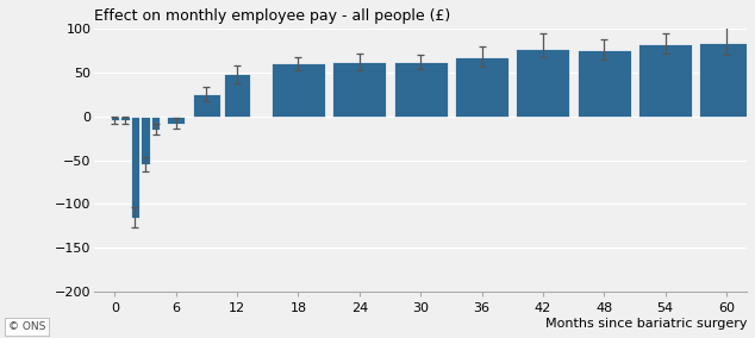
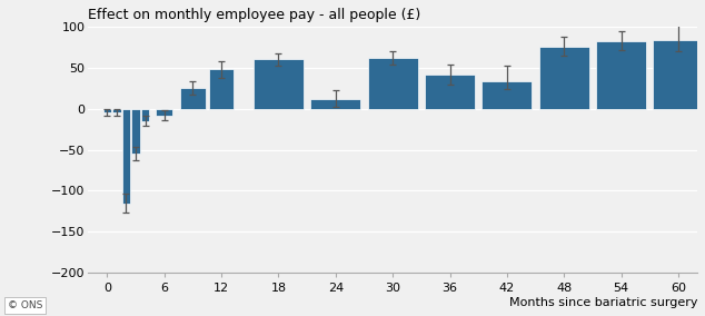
24: 62 -> 12
36: 68 -> 42
42: 77 -> 34
